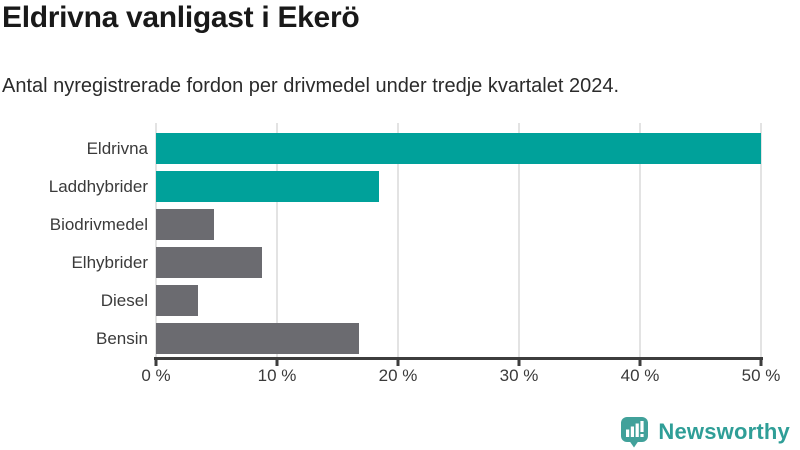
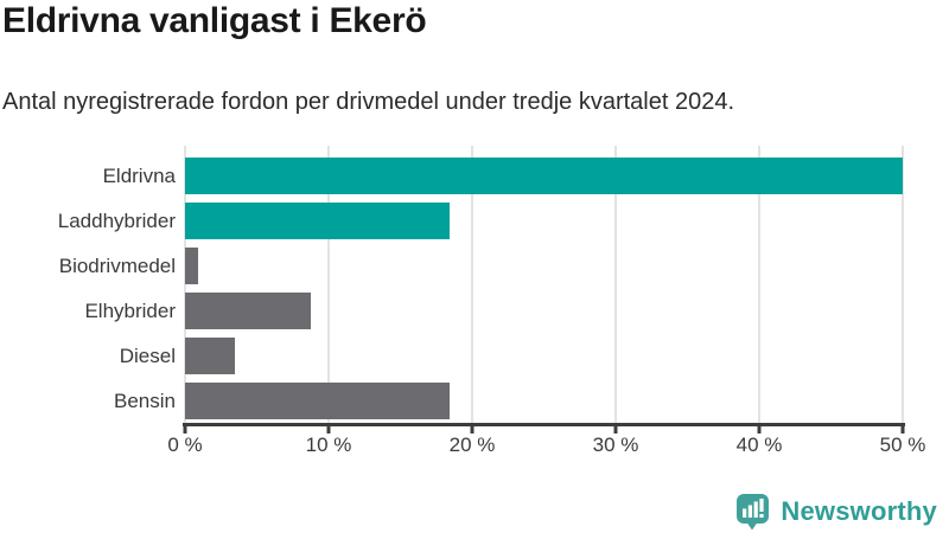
Biodrivmedel: 4.8% -> 0.9%
Bensin: 16.8% -> 18.4%
